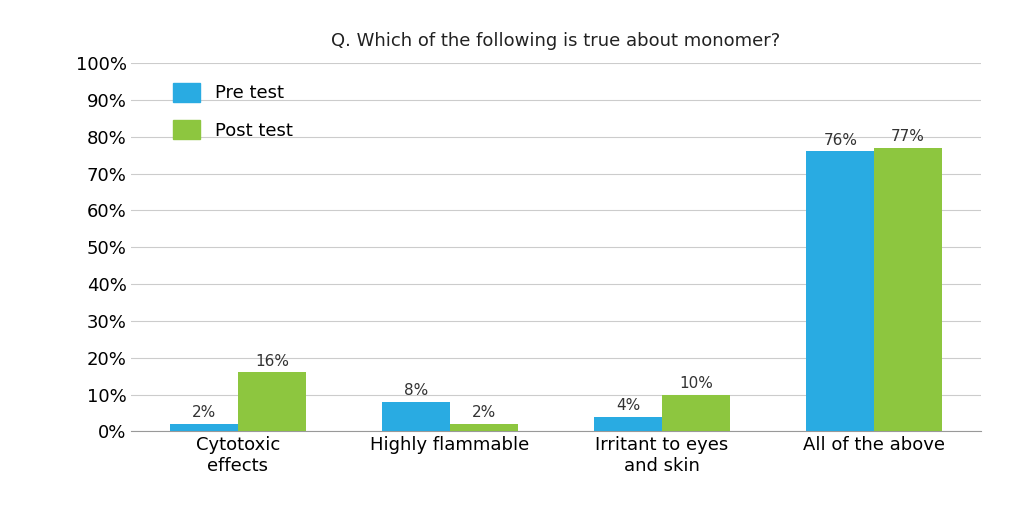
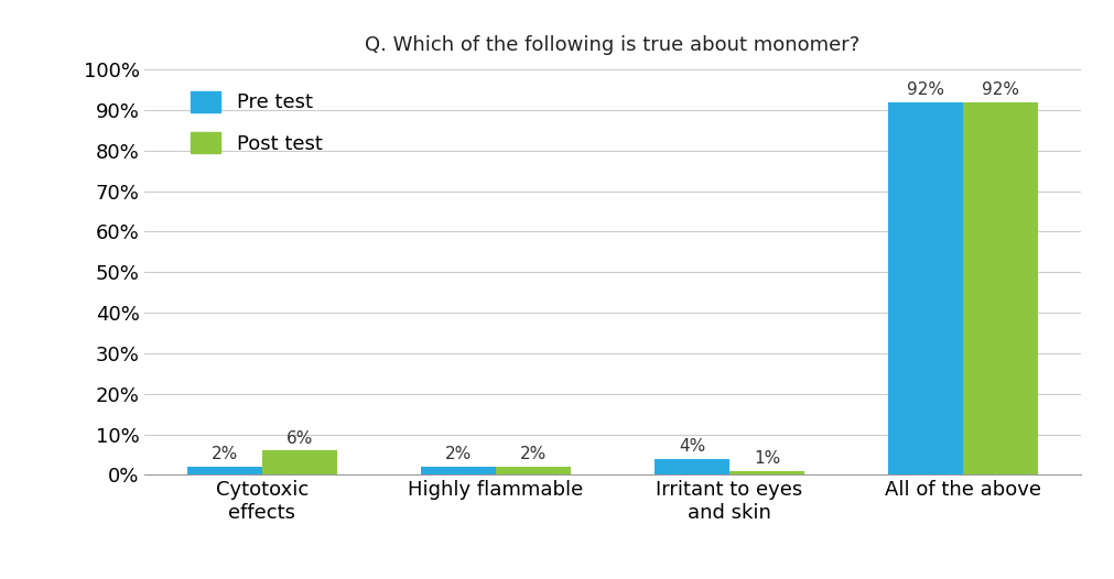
Post test/Cytotoxic effects: 16% -> 6%
Pre test/Highly flammable: 8% -> 2%
Post test/Irritant to eyes and skin: 10% -> 1%
Pre test/All of the above: 76% -> 92%
Post test/All of the above: 77% -> 92%
